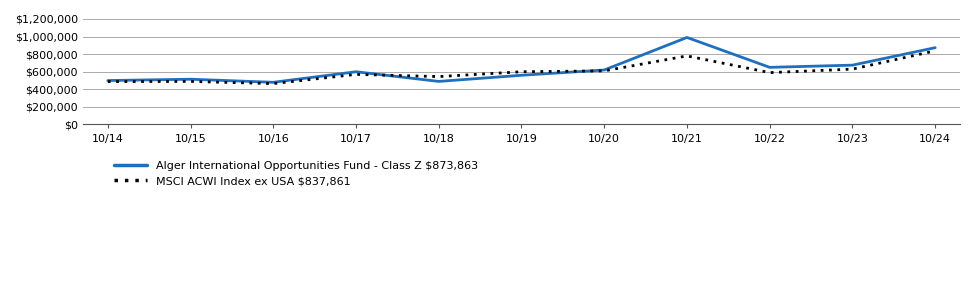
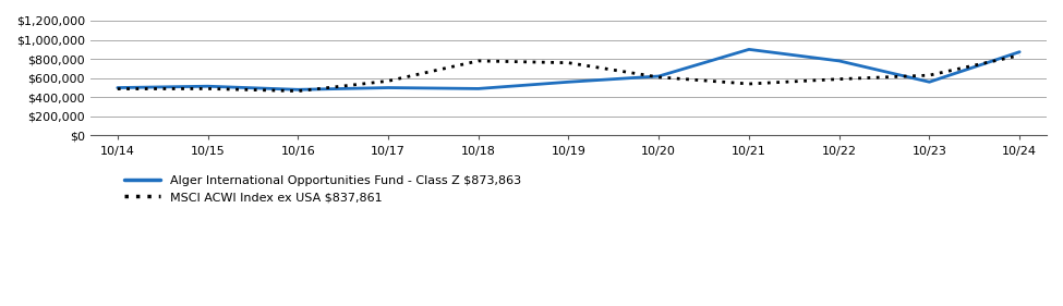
Alger International Opportunities Fund - Class Z $873,863/10/17: $600,000 -> $500,000
MSCI ACWI Index ex USA $837,861/10/18: $540,000 -> $780,000
MSCI ACWI Index ex USA $837,861/10/19: $600,000 -> $760,000
Alger International Opportunities Fund - Class Z $873,863/10/21: $990,000 -> $900,000
MSCI ACWI Index ex USA $837,861/10/21: $780,000 -> $540,000
Alger International Opportunities Fund - Class Z $873,863/10/22: $650,000 -> $780,000
Alger International Opportunities Fund - Class Z $873,863/10/23: $680,000 -> $560,000
